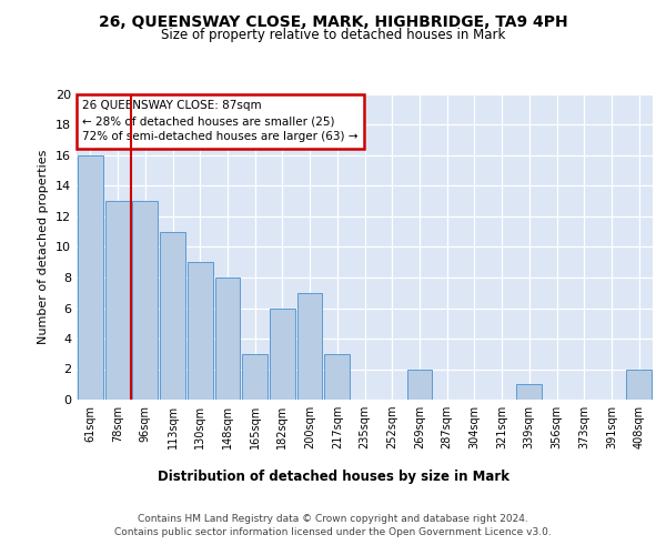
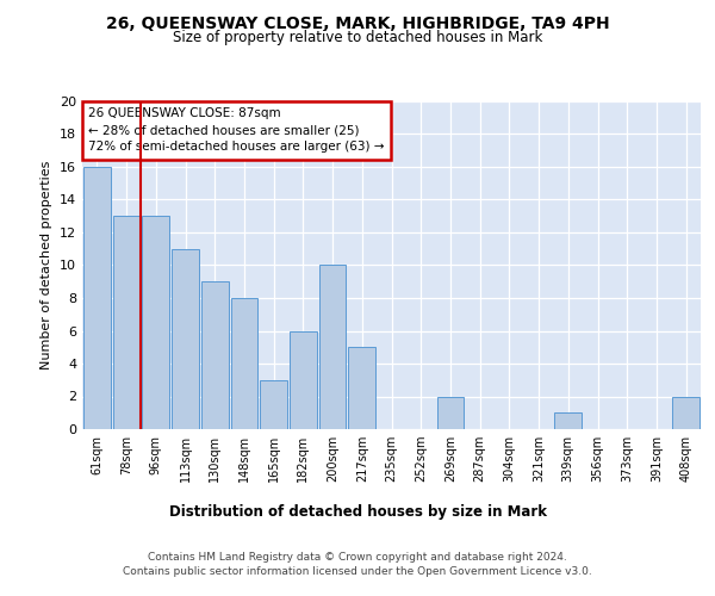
200sqm: 7 -> 10
217sqm: 3 -> 5
